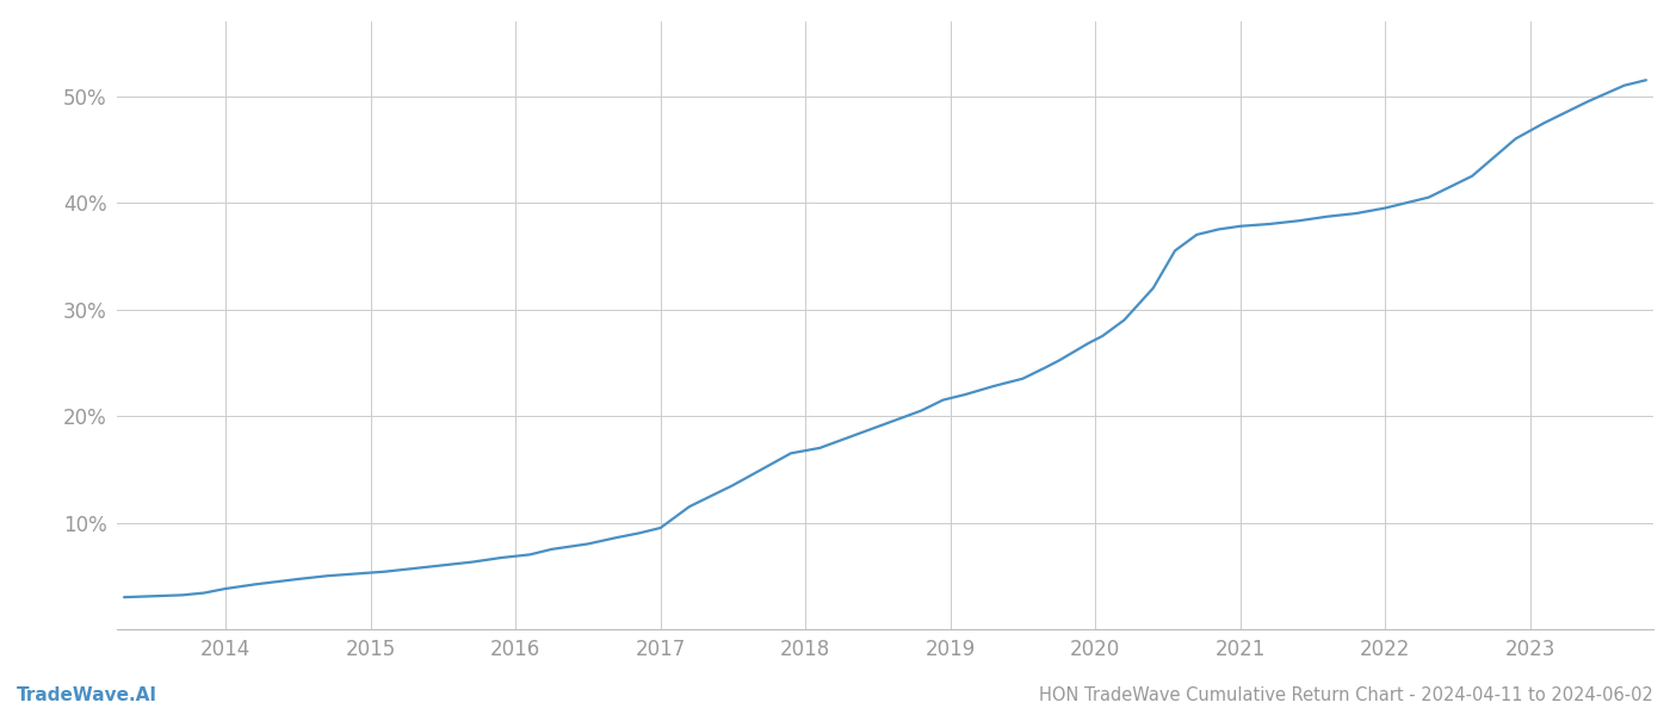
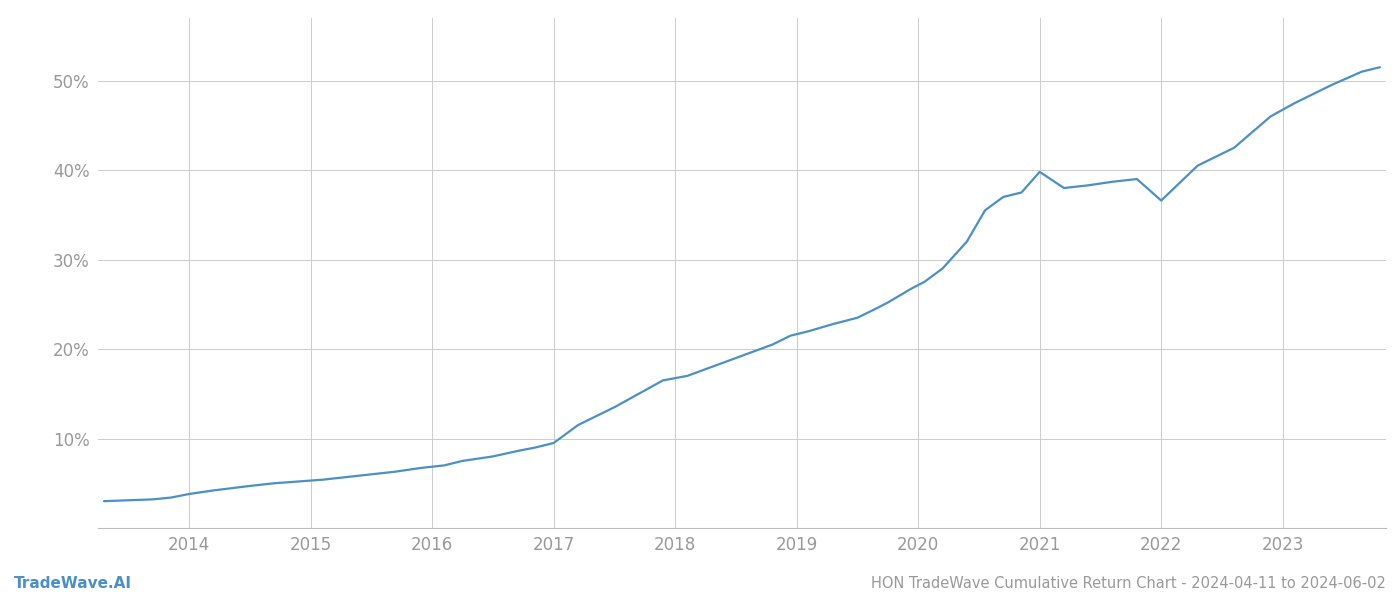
2021: 37.8% -> 39.8%
2022: 39.5% -> 36.6%
